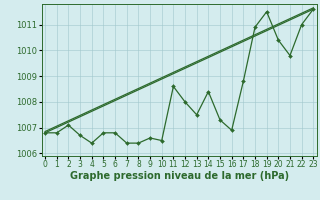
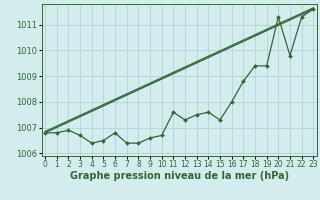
2: 1007.1 -> 1006.9
5: 1006.8 -> 1006.5
10: 1006.5 -> 1006.7
11: 1008.6 -> 1007.6
12: 1008.0 -> 1007.3
14: 1008.4 -> 1007.6
16: 1006.9 -> 1008.0
18: 1010.9 -> 1009.4
19: 1011.5 -> 1009.4
20: 1010.4 -> 1011.3
22: 1011.0 -> 1011.3
